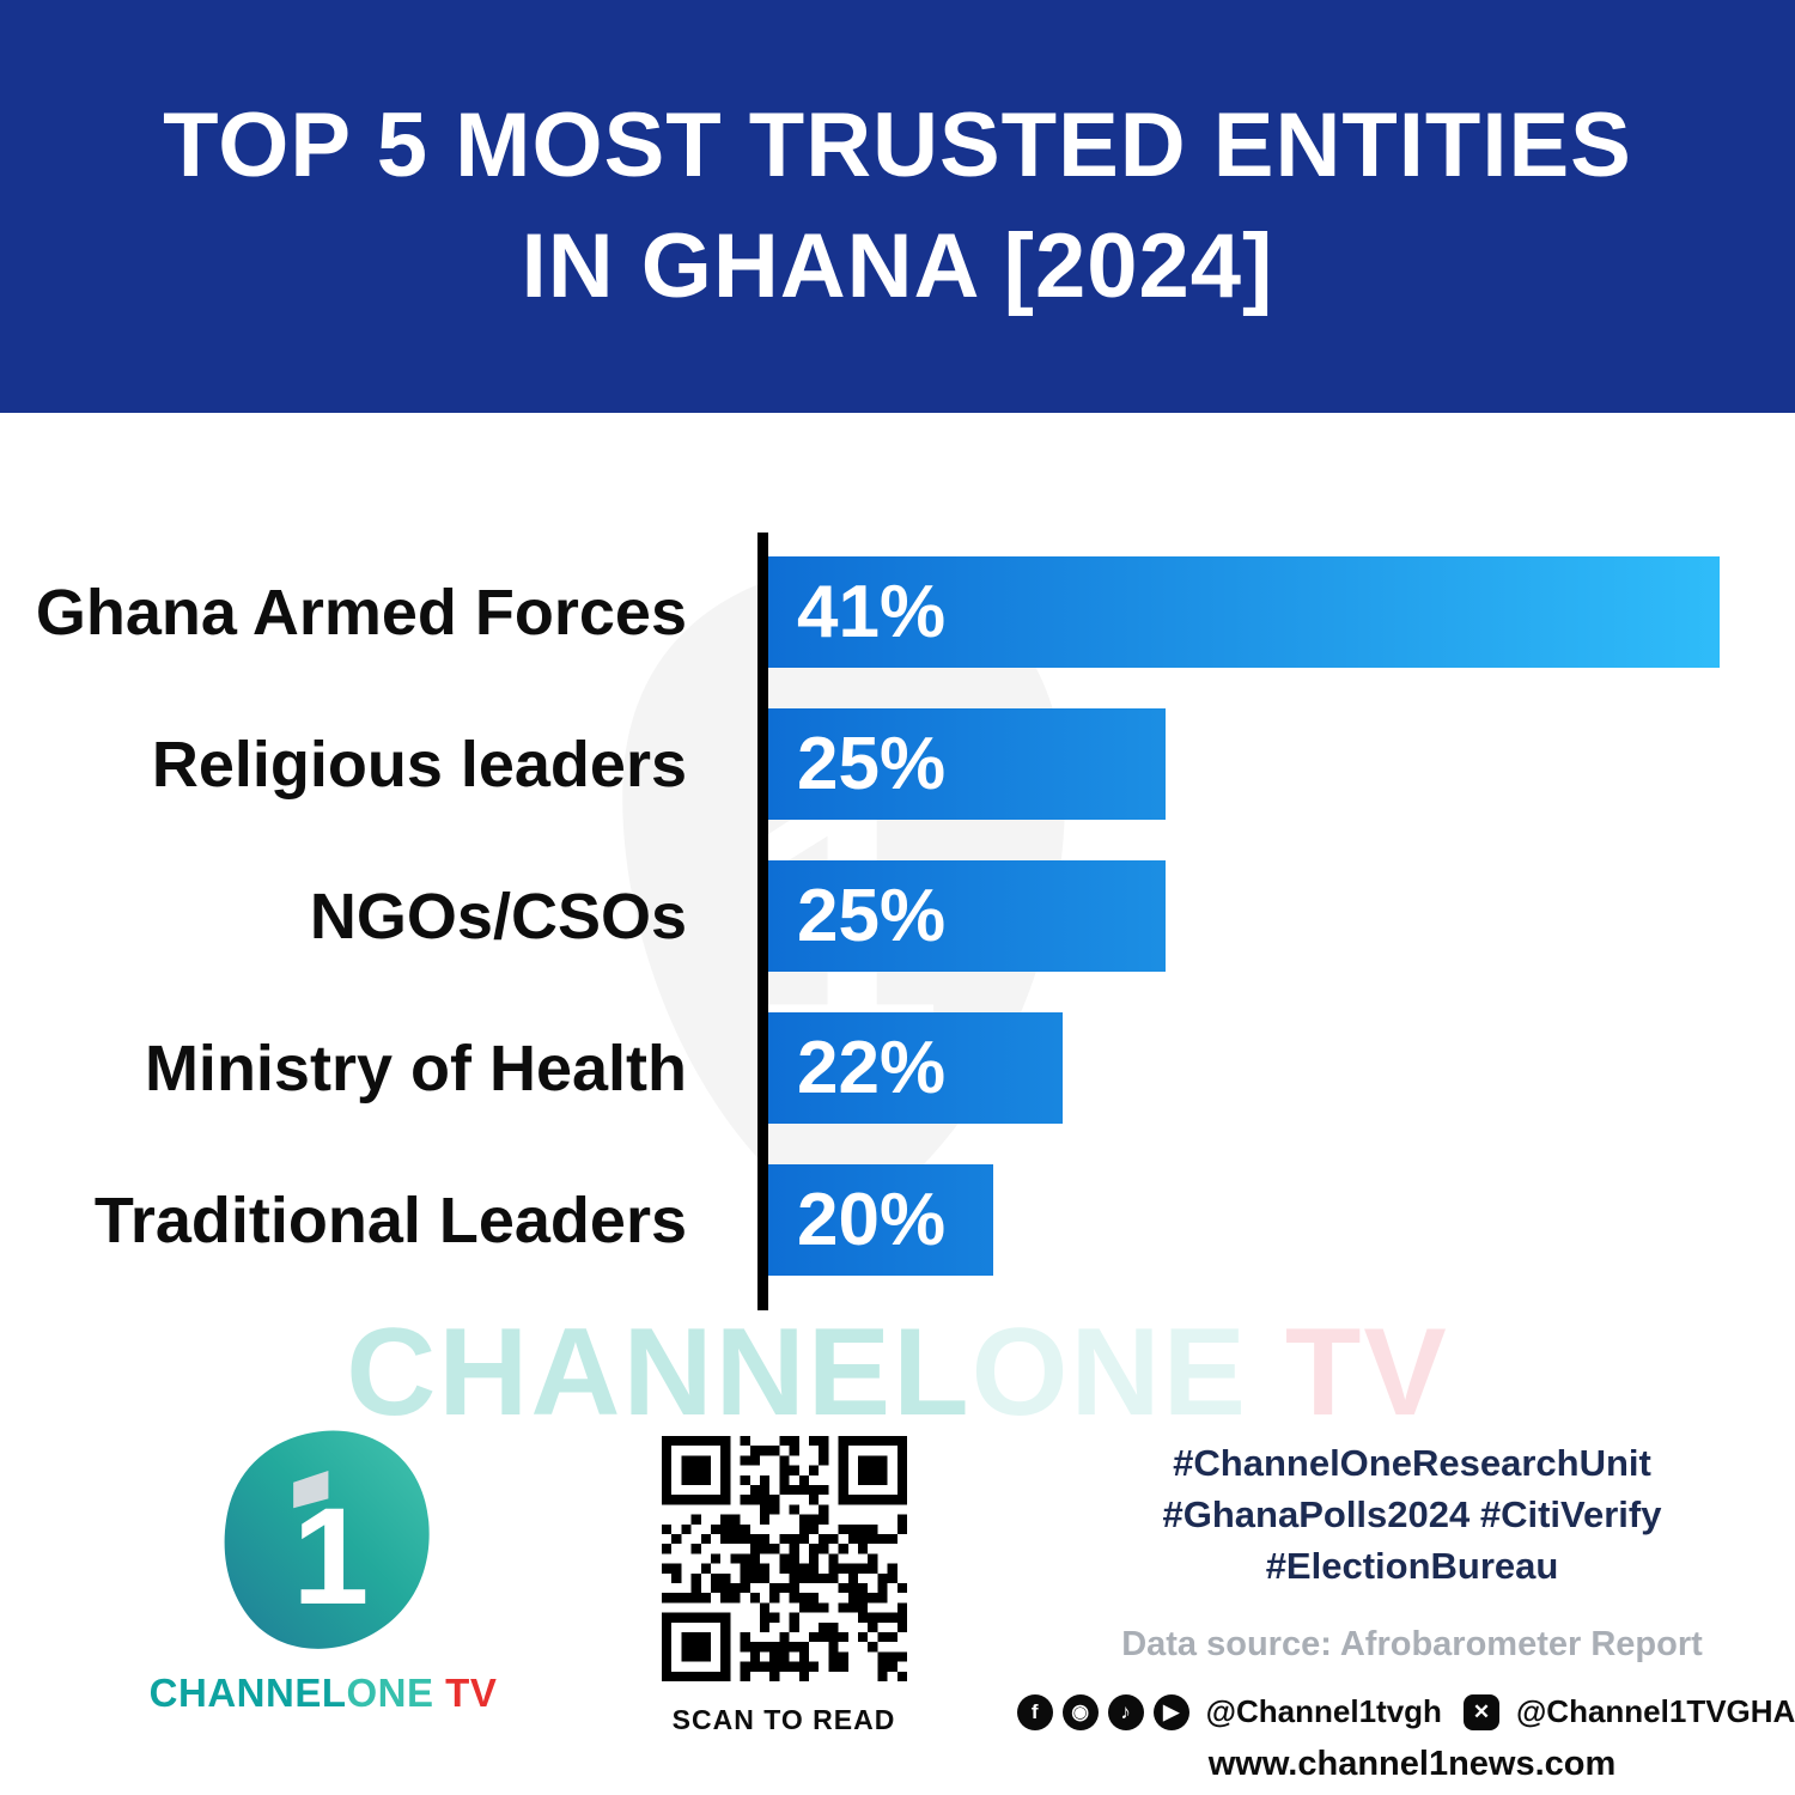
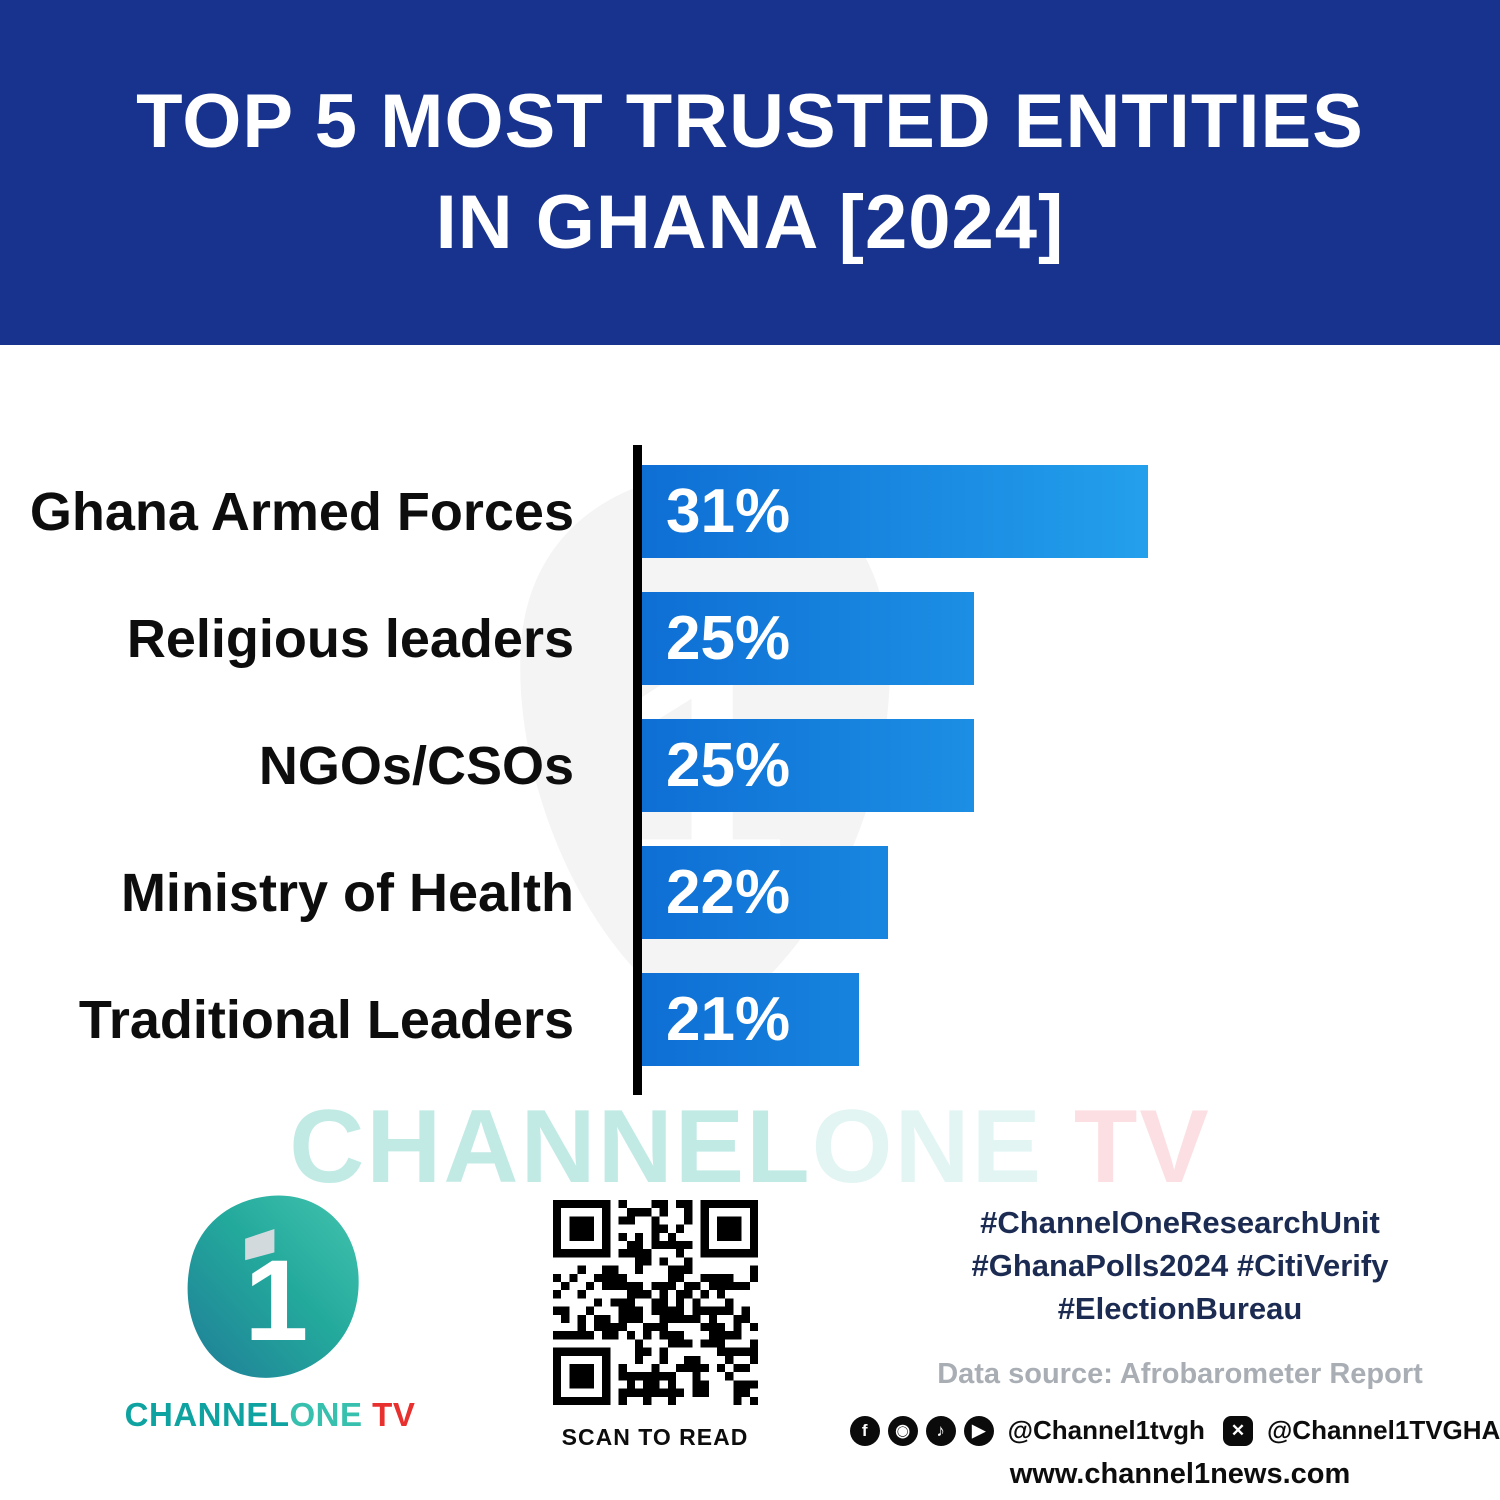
Ghana Armed Forces: 41% -> 31%
Traditional Leaders: 20% -> 21%
